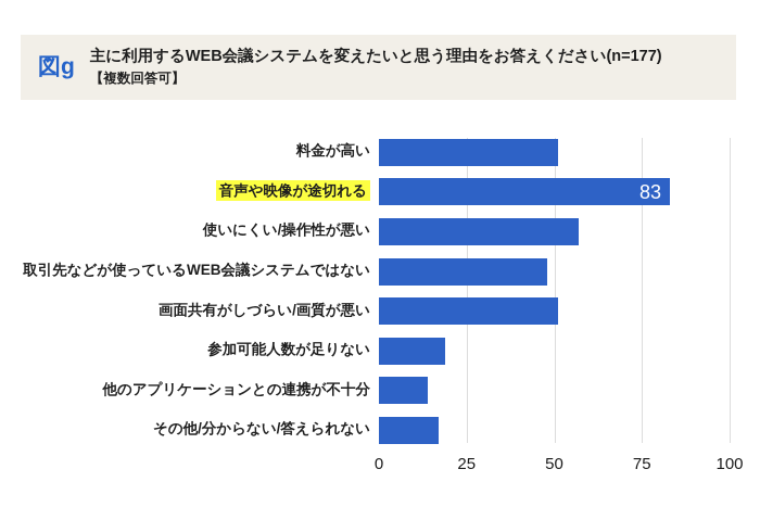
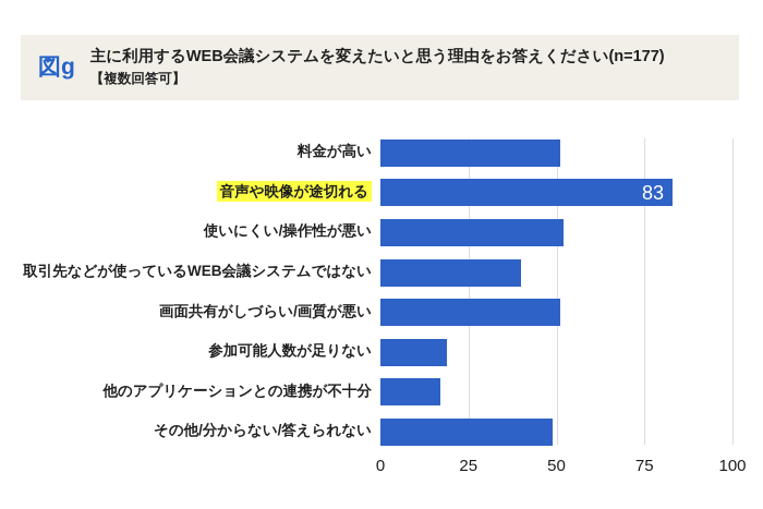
使いにくい/操作性が悪い: 57 -> 52
取引先などが使っているWEB会議システムではない: 48 -> 40
他のアプリケーションとの連携が不十分: 14 -> 17
その他/分からない/答えられない: 17 -> 49
